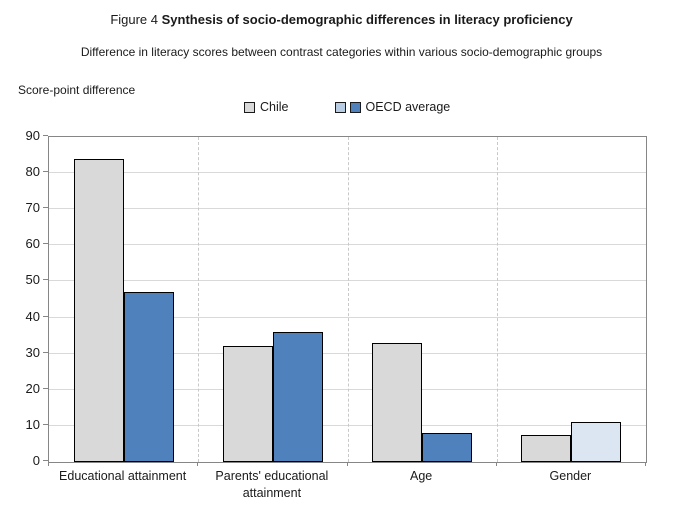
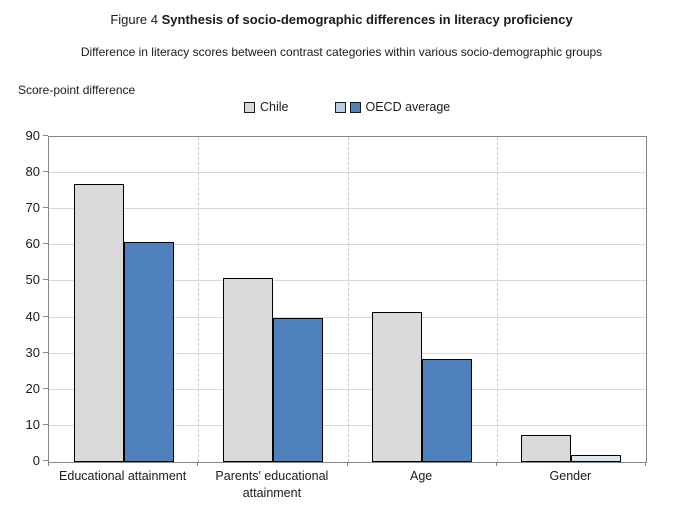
Chile/Educational attainment: 84 -> 77
OECD average/Educational attainment: 47 -> 61
Chile/Parents' educational attainment: 32 -> 51
OECD average/Parents' educational attainment: 36 -> 40
Chile/Age: 33 -> 42
OECD average/Age: 8 -> 28
OECD average/Gender: 11 -> 2
